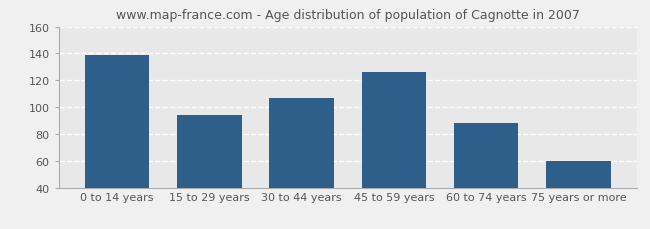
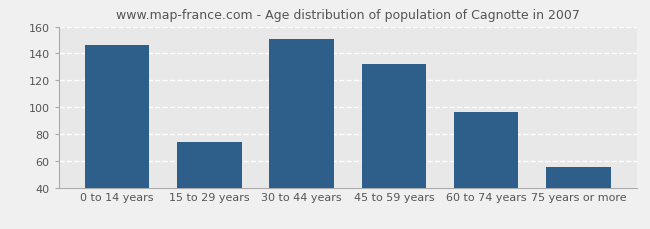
0 to 14 years: 139 -> 146
15 to 29 years: 94 -> 74
30 to 44 years: 107 -> 151
45 to 59 years: 126 -> 132
60 to 74 years: 88 -> 96
75 years or more: 60 -> 55
